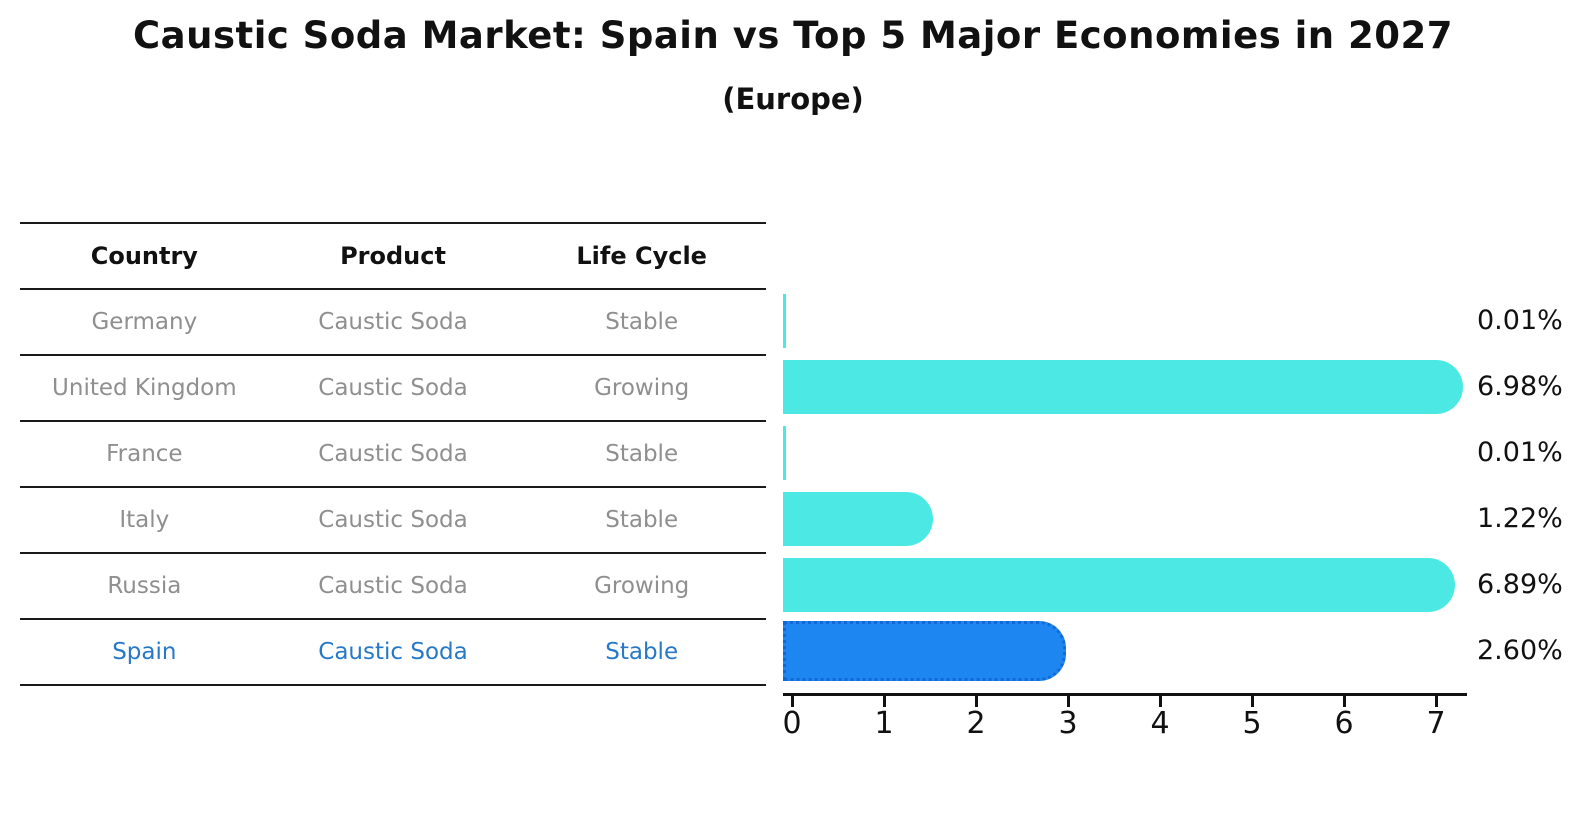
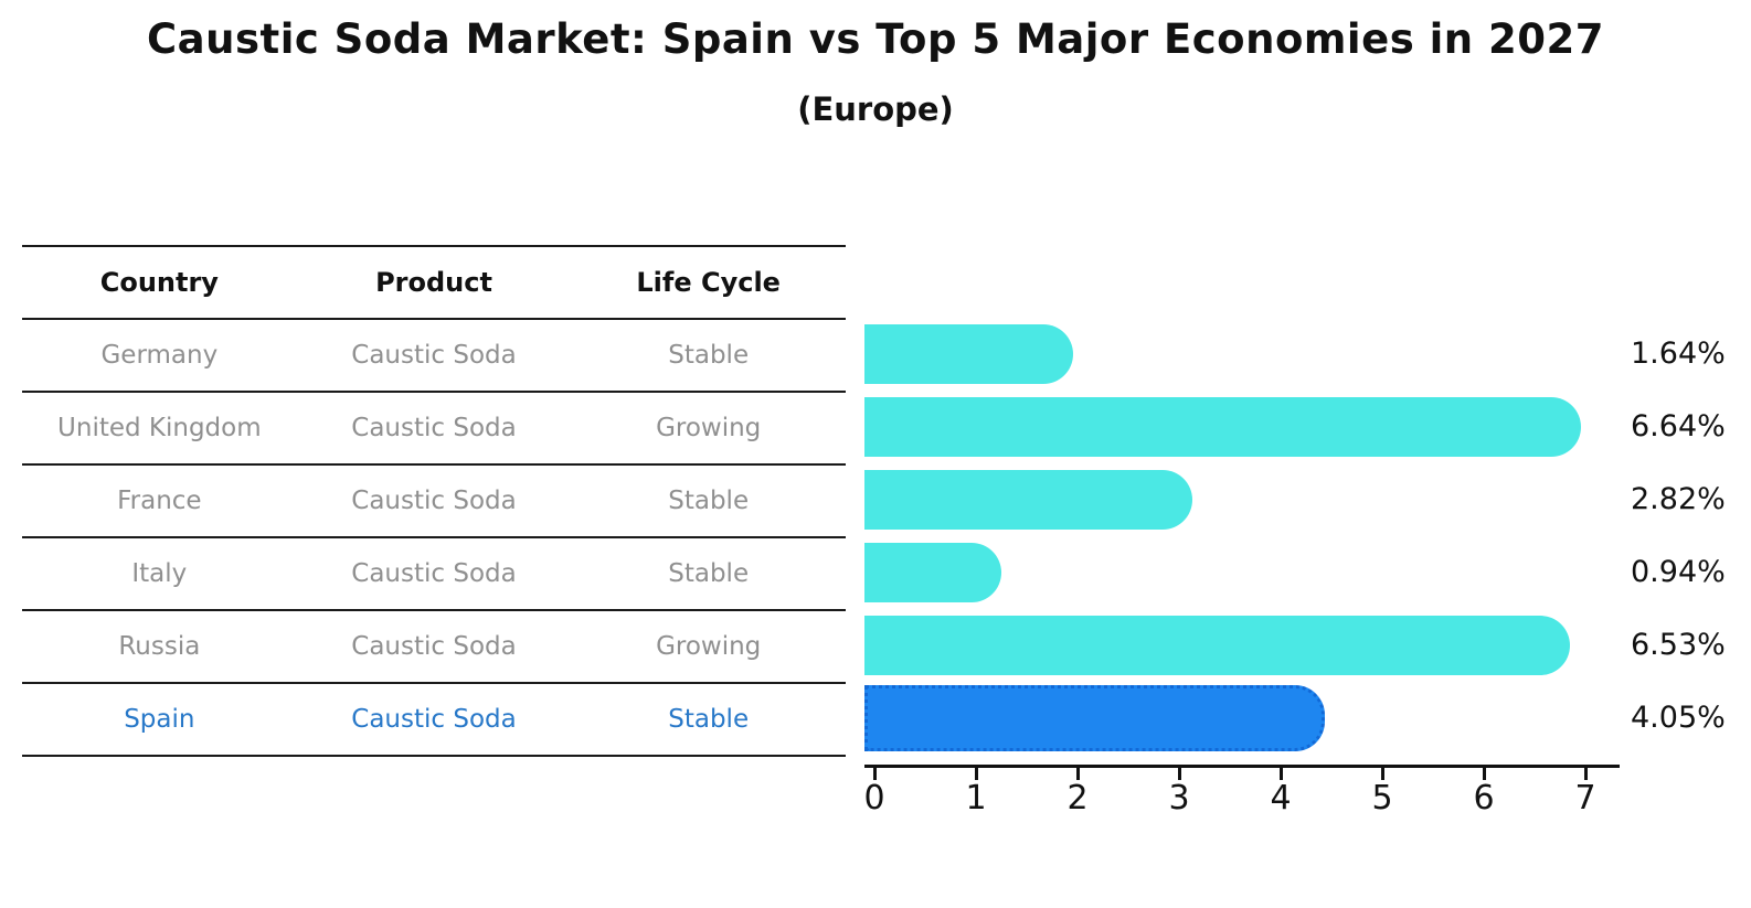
Germany: 0.01% -> 1.64%
United Kingdom: 6.98% -> 6.64%
France: 0.01% -> 2.82%
Italy: 1.22% -> 0.94%
Russia: 6.89% -> 6.53%
Spain: 2.60% -> 4.05%
